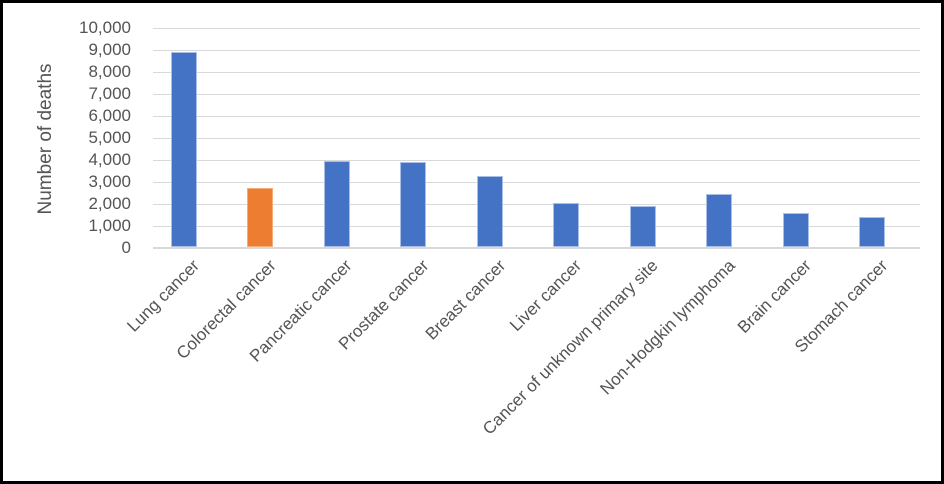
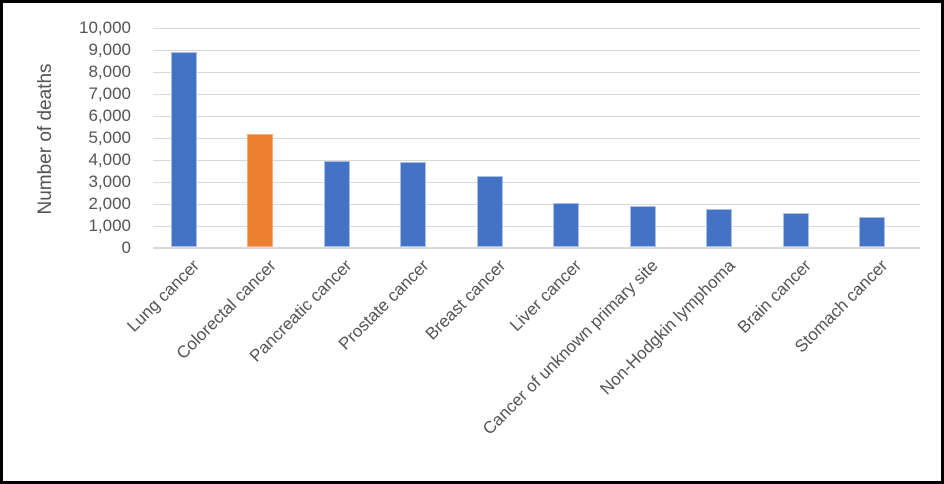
Colorectal cancer: 2700 -> 5200
Non-Hodgkin lymphoma: 2400 -> 1800
